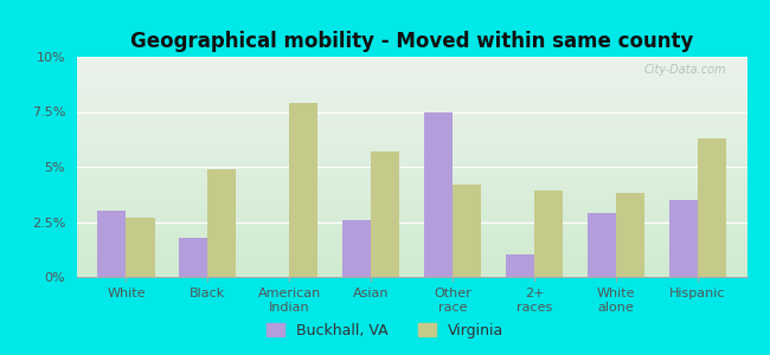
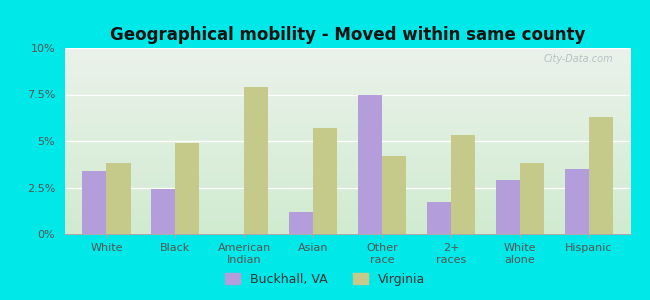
Buckhall, VA/White: 3.0% -> 3.4%
Virginia/White: 2.7% -> 3.8%
Buckhall, VA/Black: 1.8% -> 2.4%
Buckhall, VA/Asian: 2.6% -> 1.2%
Buckhall, VA/2+ races: 1.0% -> 1.7%
Virginia/2+ races: 3.9% -> 5.3%
